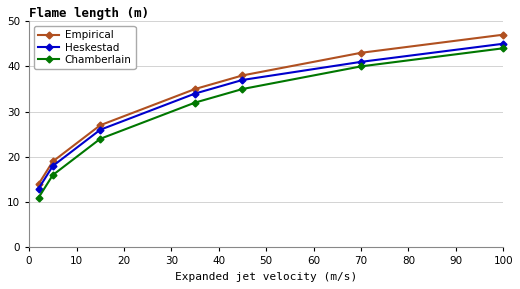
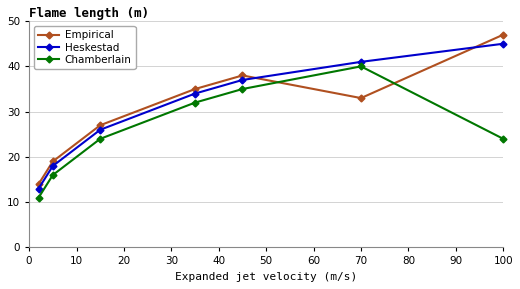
Empirical/70: 43 -> 33
Chamberlain/100: 44 -> 24
